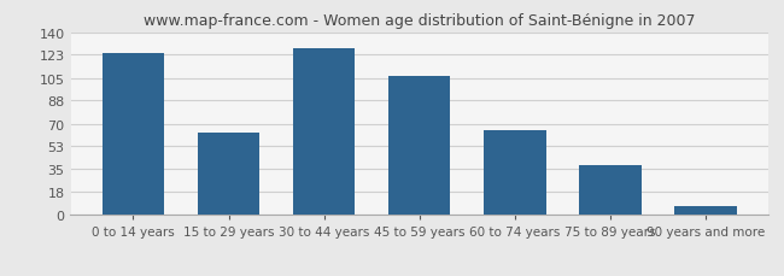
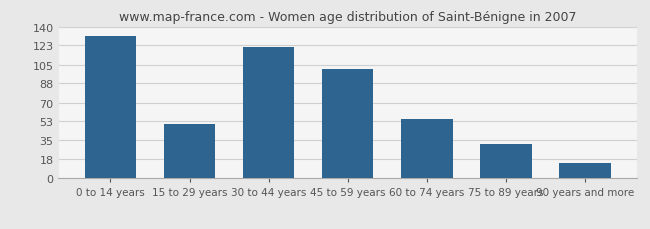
0 to 14 years: 124 -> 131
15 to 29 years: 63 -> 50
30 to 44 years: 128 -> 121
45 to 59 years: 106 -> 101
60 to 74 years: 65 -> 55
75 to 89 years: 38 -> 32
90 years and more: 7 -> 14
